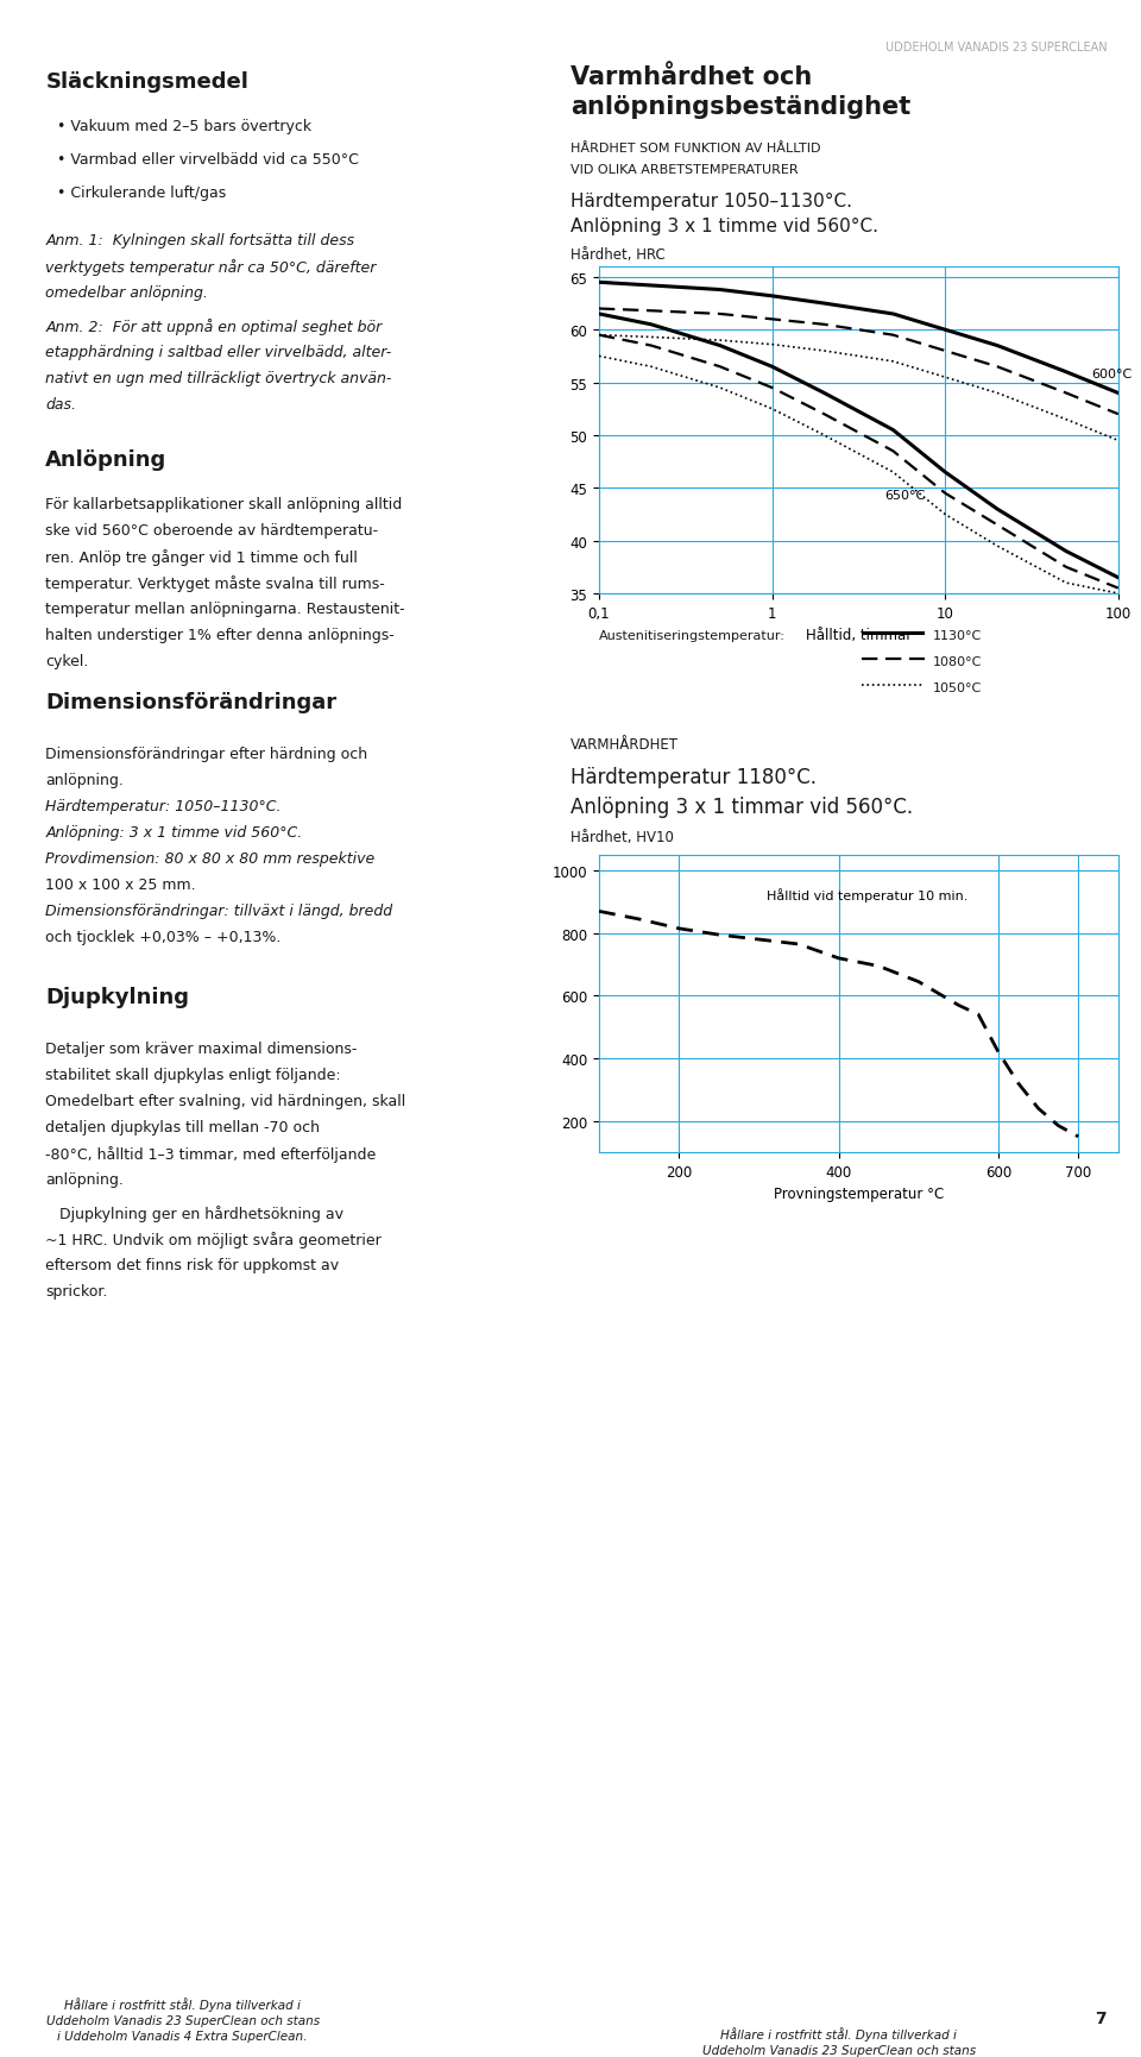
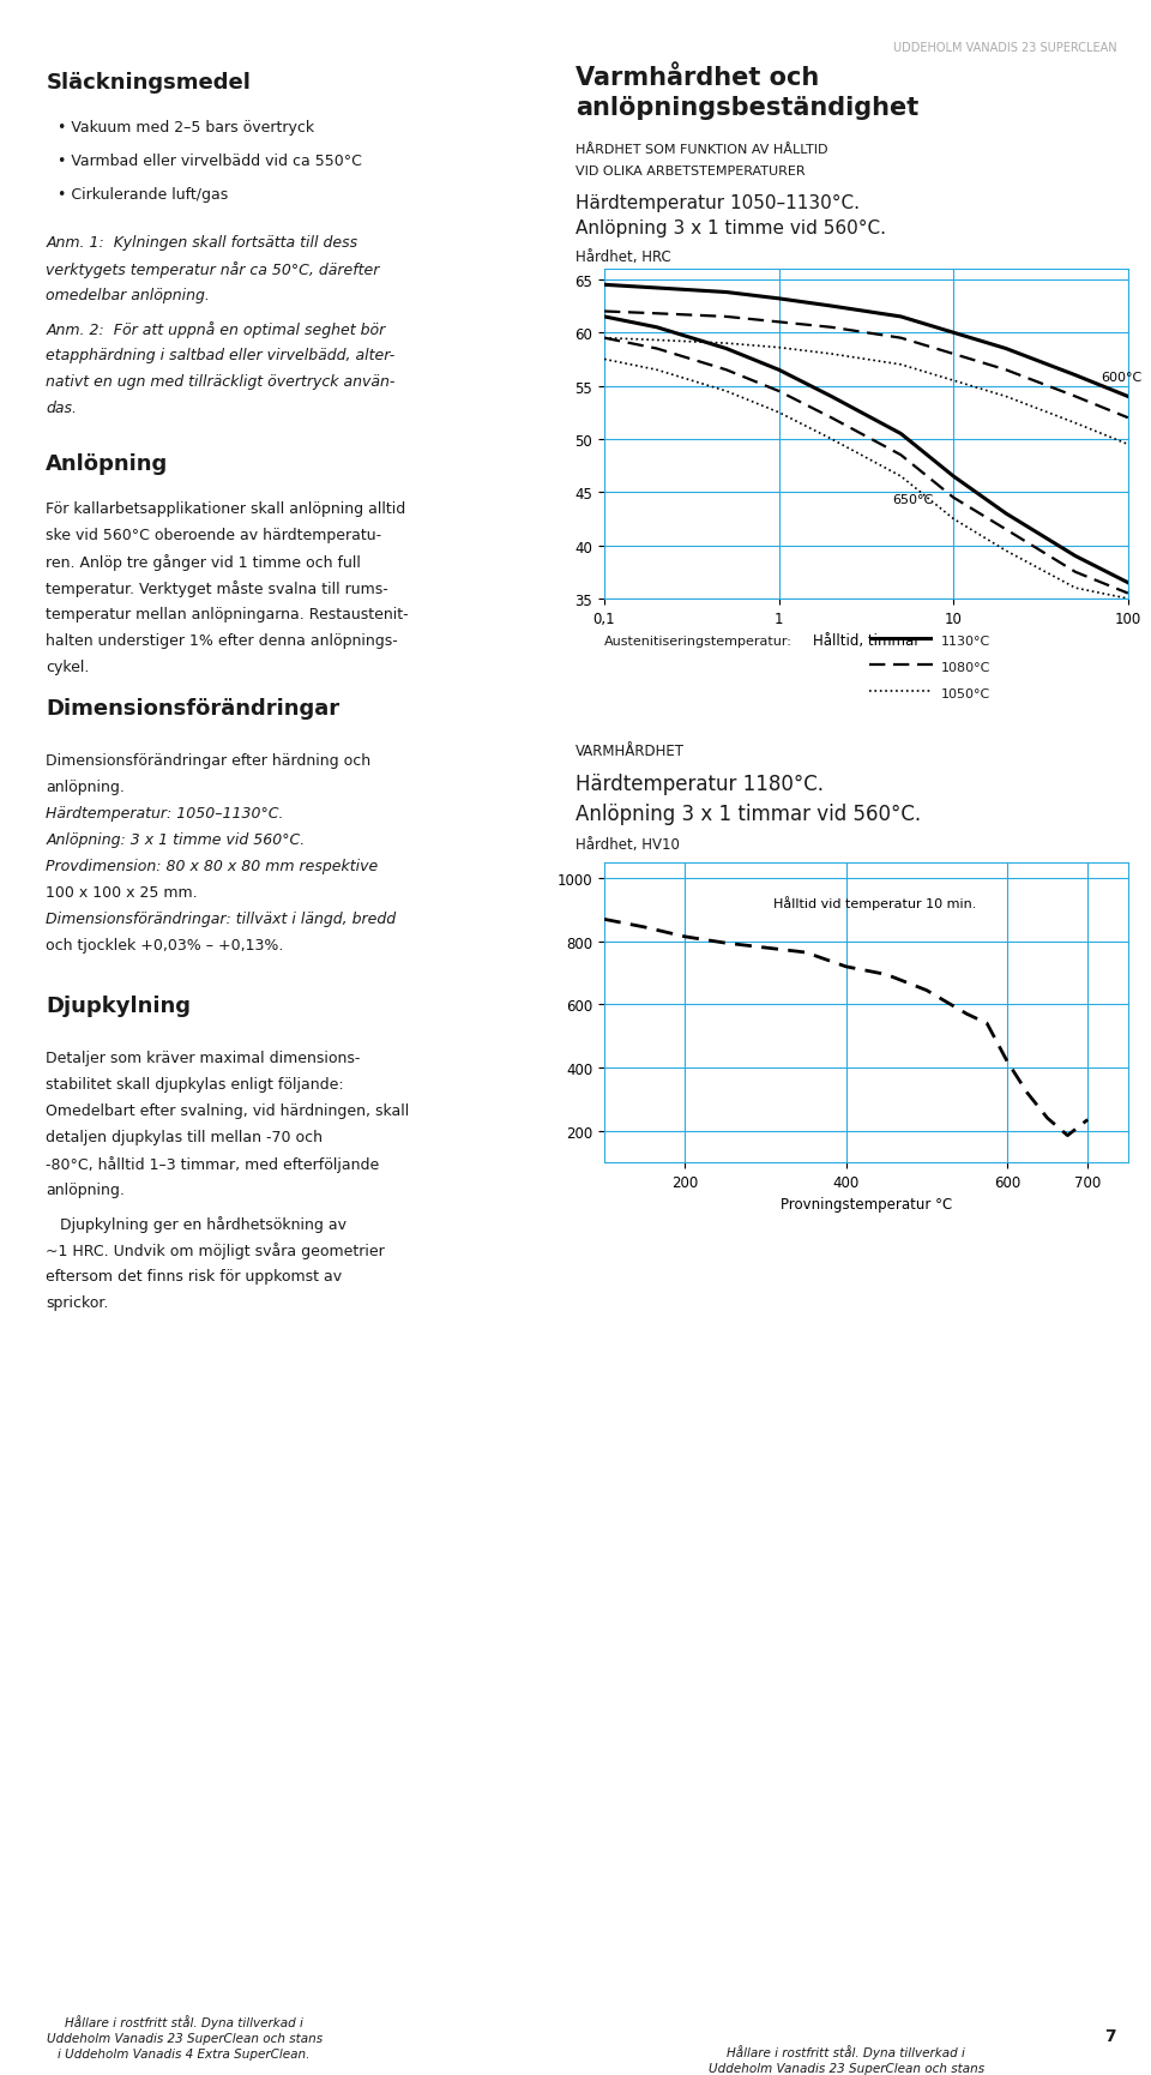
700: 150 -> 235
